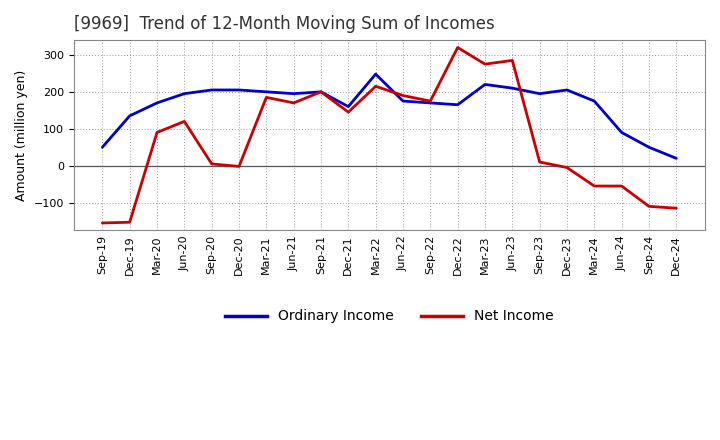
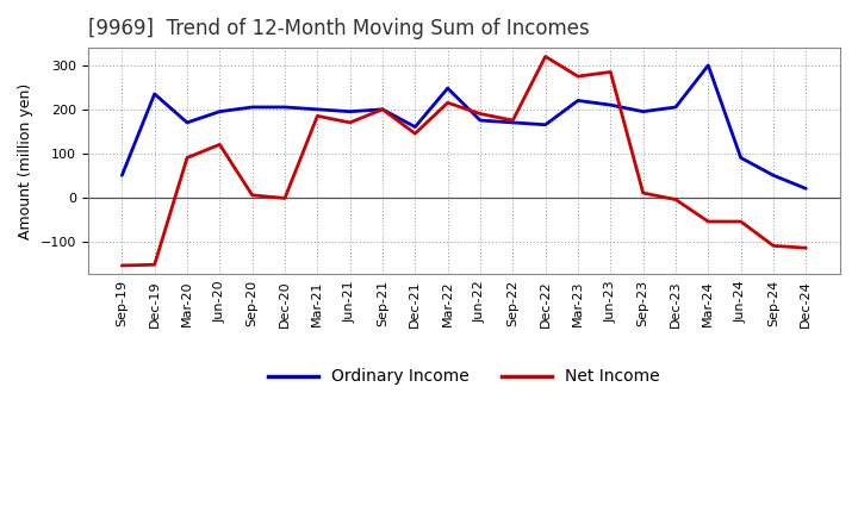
Ordinary Income/Dec-19: 135 -> 235
Ordinary Income/Mar-24: 175 -> 300
